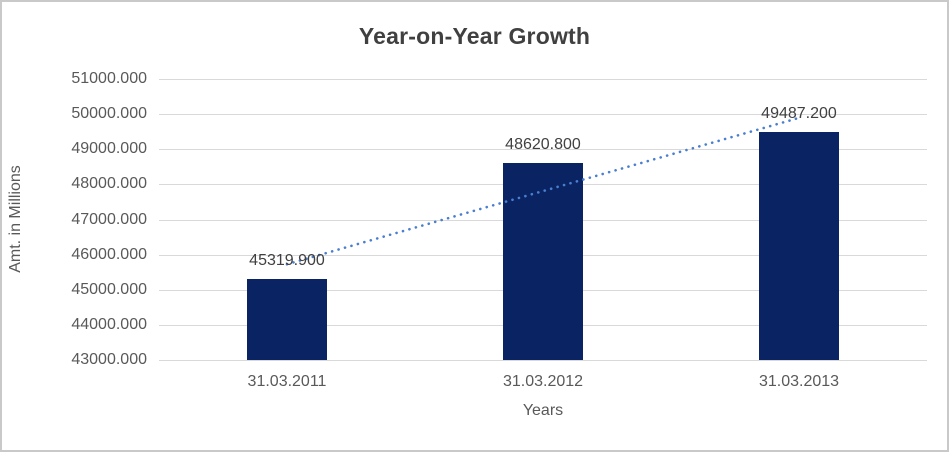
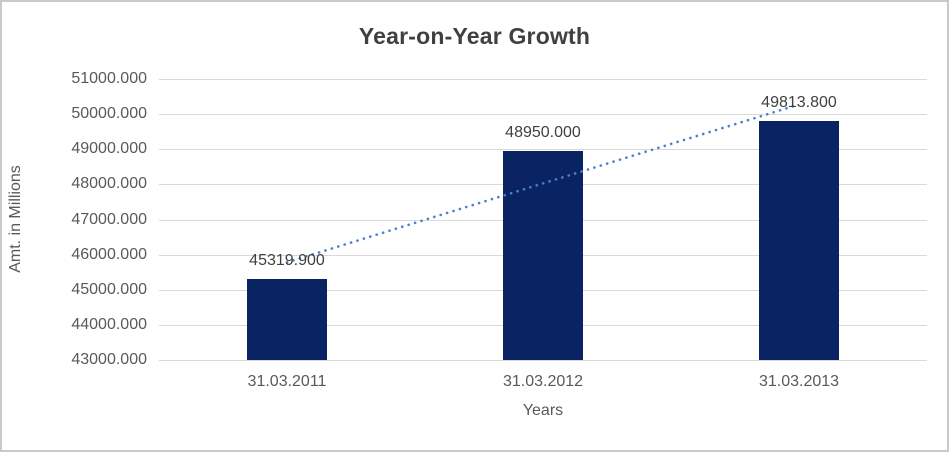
31.03.2012: 48620.800 -> 48950.000
31.03.2013: 49487.200 -> 49813.800
